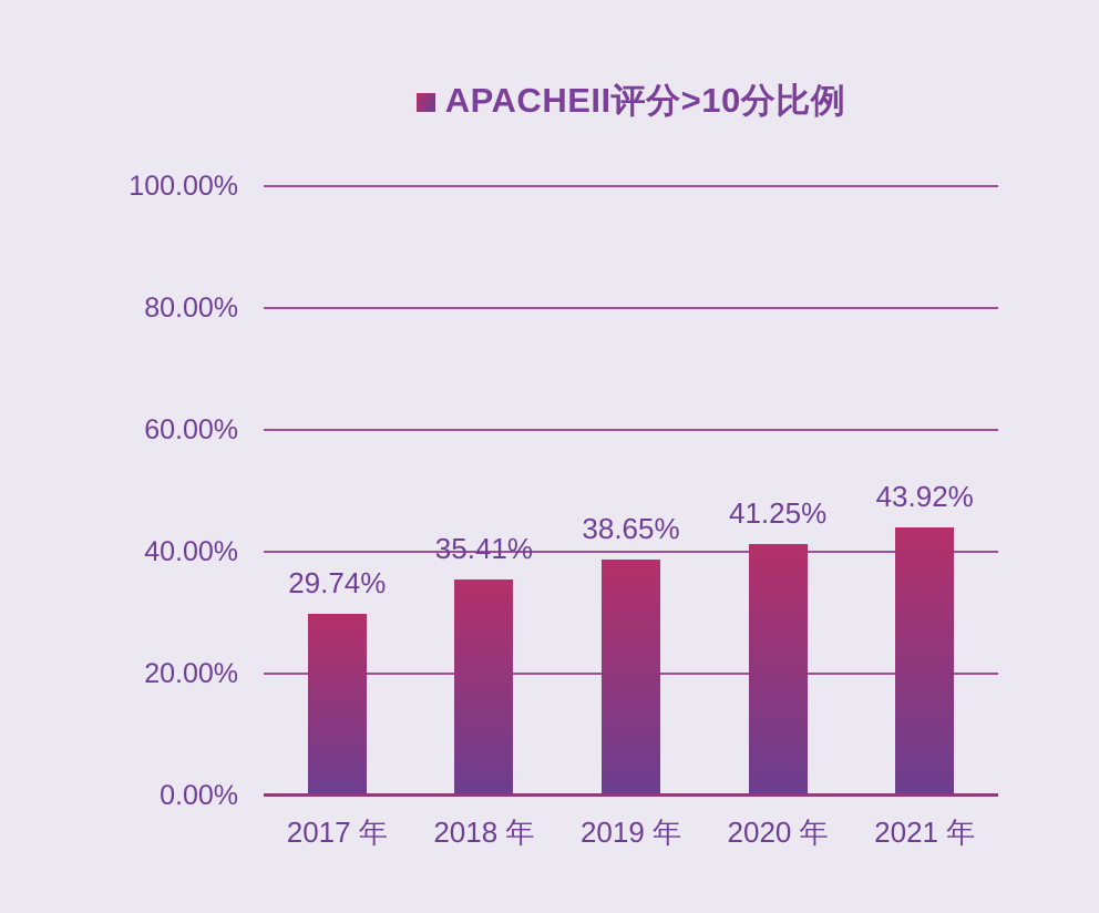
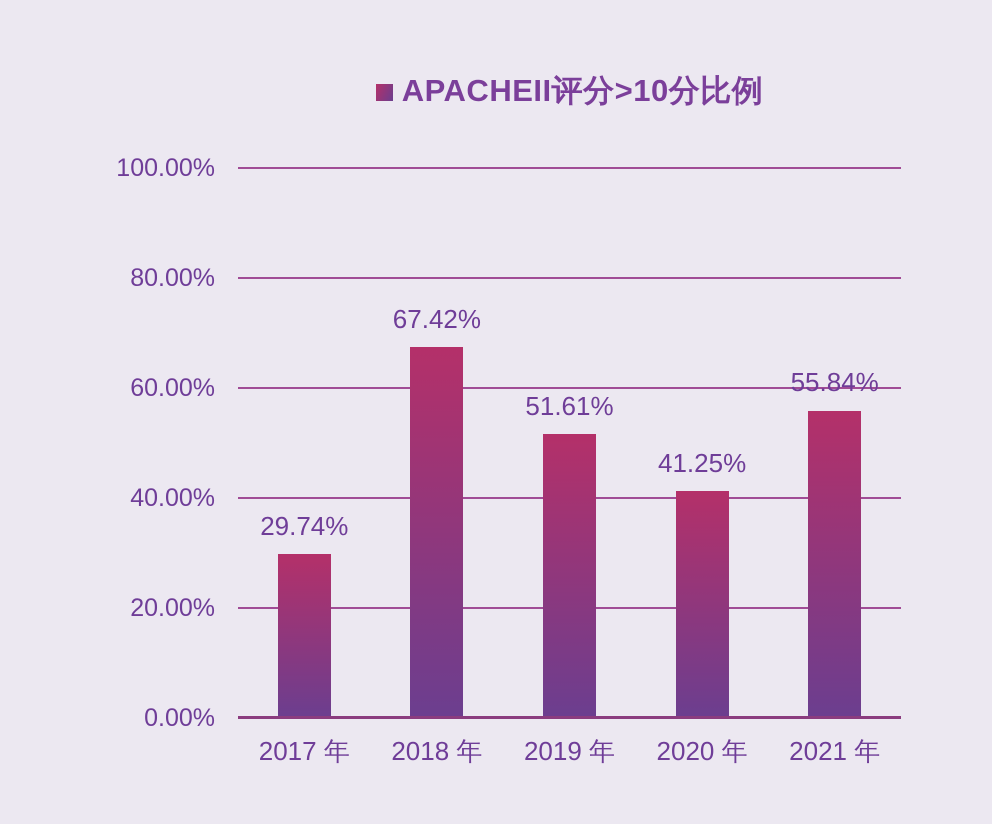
2018 年: 35.41% -> 67.42%
2019 年: 38.65% -> 51.61%
2021 年: 43.92% -> 55.84%
